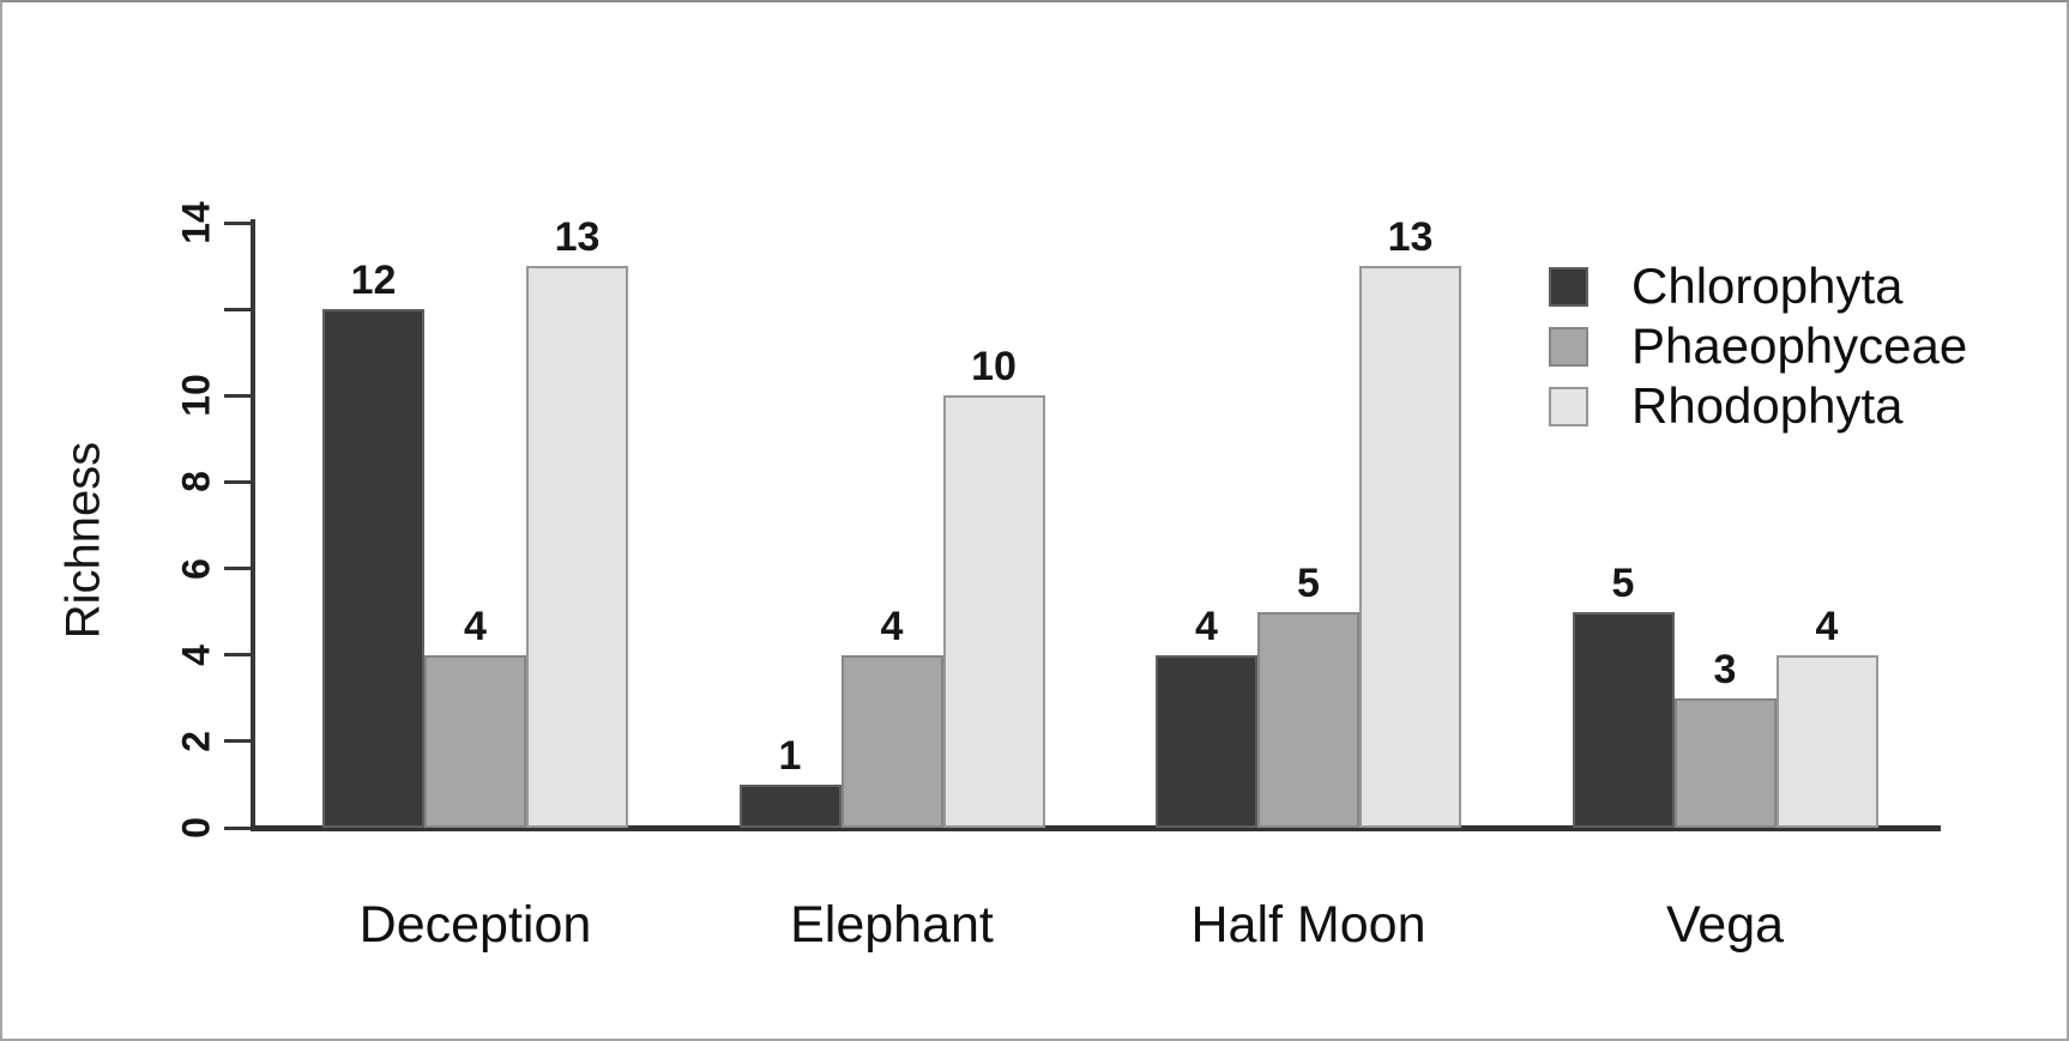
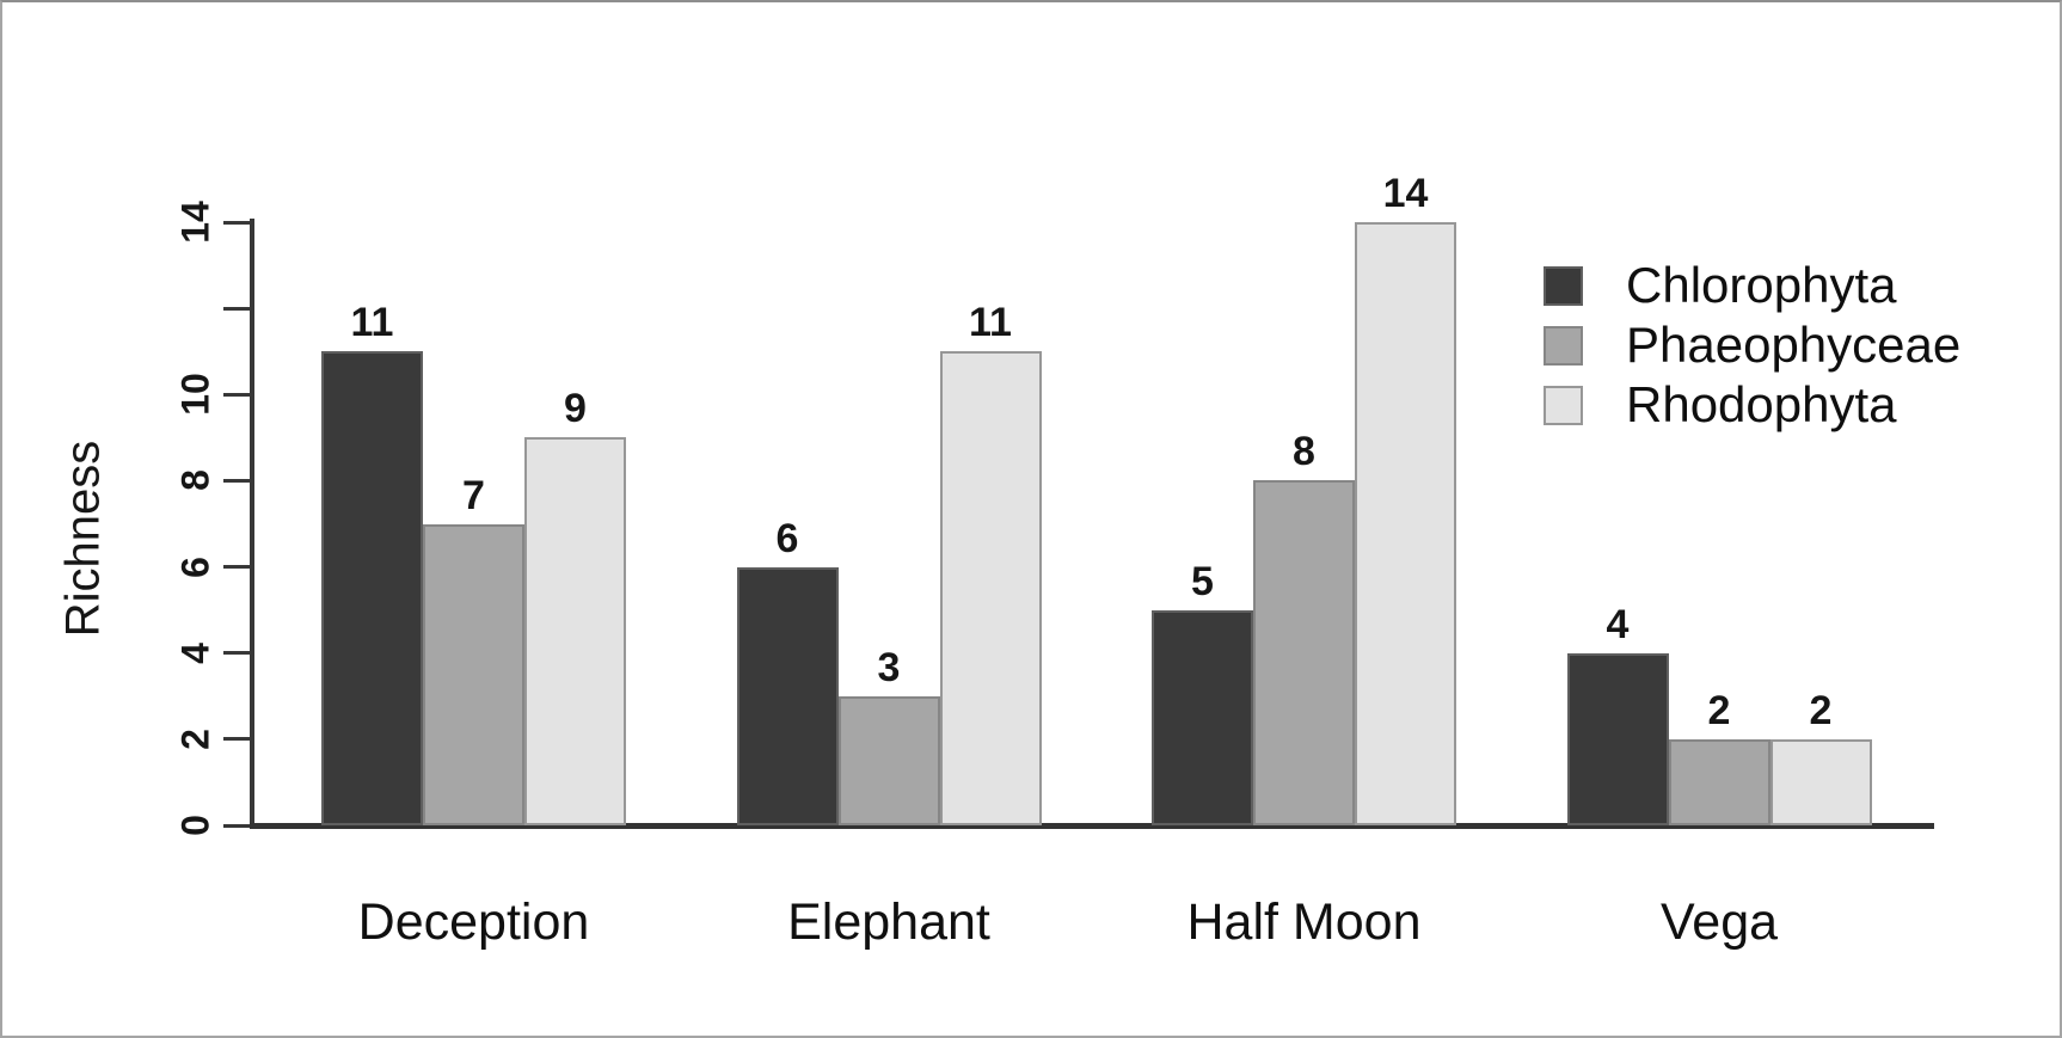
Chlorophyta/Deception: 12 -> 11
Phaeophyceae/Deception: 4 -> 7
Rhodophyta/Deception: 13 -> 9
Chlorophyta/Elephant: 1 -> 6
Phaeophyceae/Elephant: 4 -> 3
Rhodophyta/Elephant: 10 -> 11
Chlorophyta/Half Moon: 4 -> 5
Phaeophyceae/Half Moon: 5 -> 8
Rhodophyta/Half Moon: 13 -> 14
Chlorophyta/Vega: 5 -> 4
Phaeophyceae/Vega: 3 -> 2
Rhodophyta/Vega: 4 -> 2
